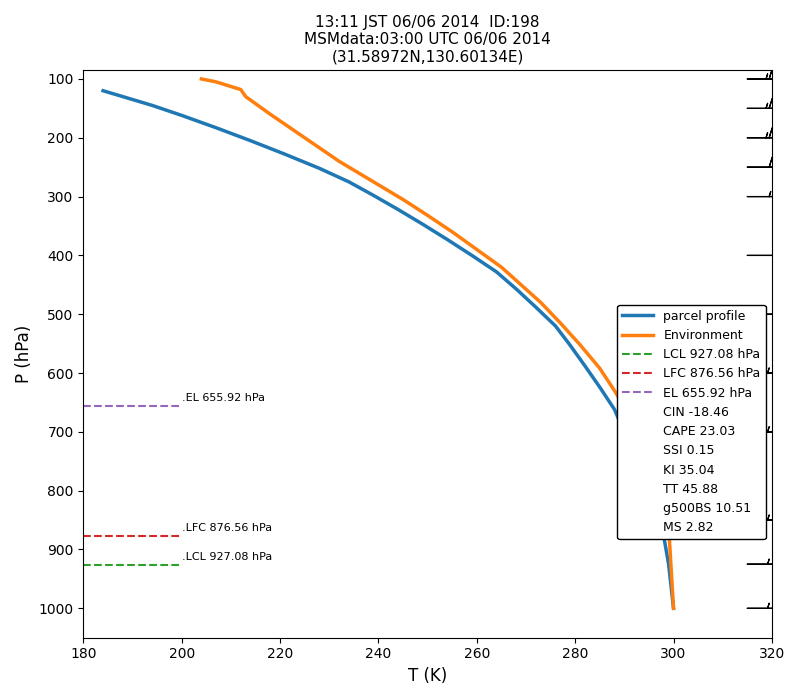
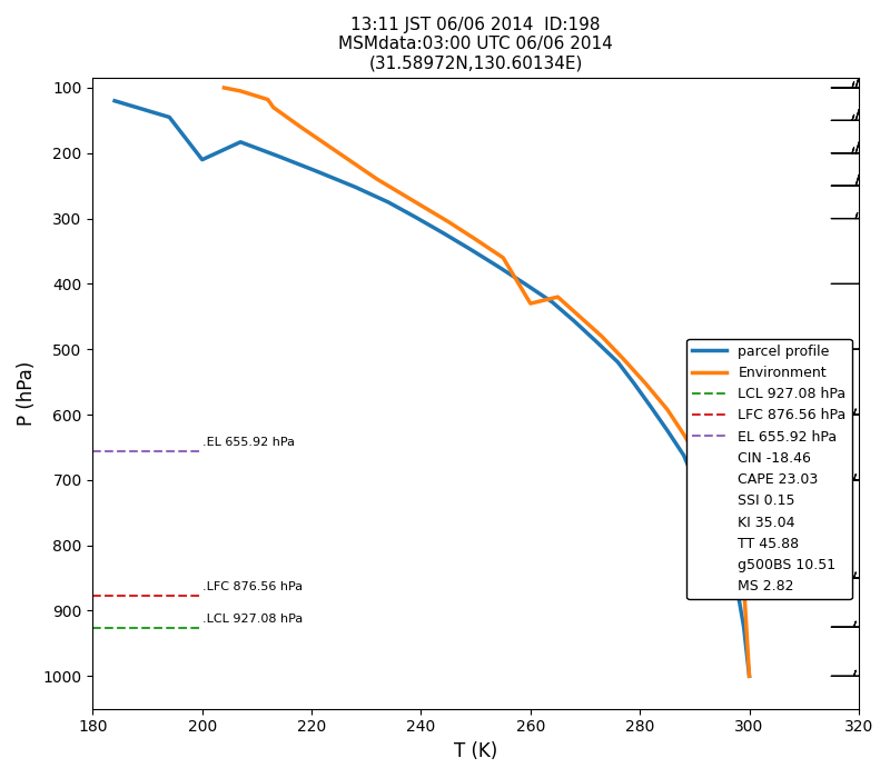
parcel profile/200: 162 -> 210
Environment/260: 390 -> 430
